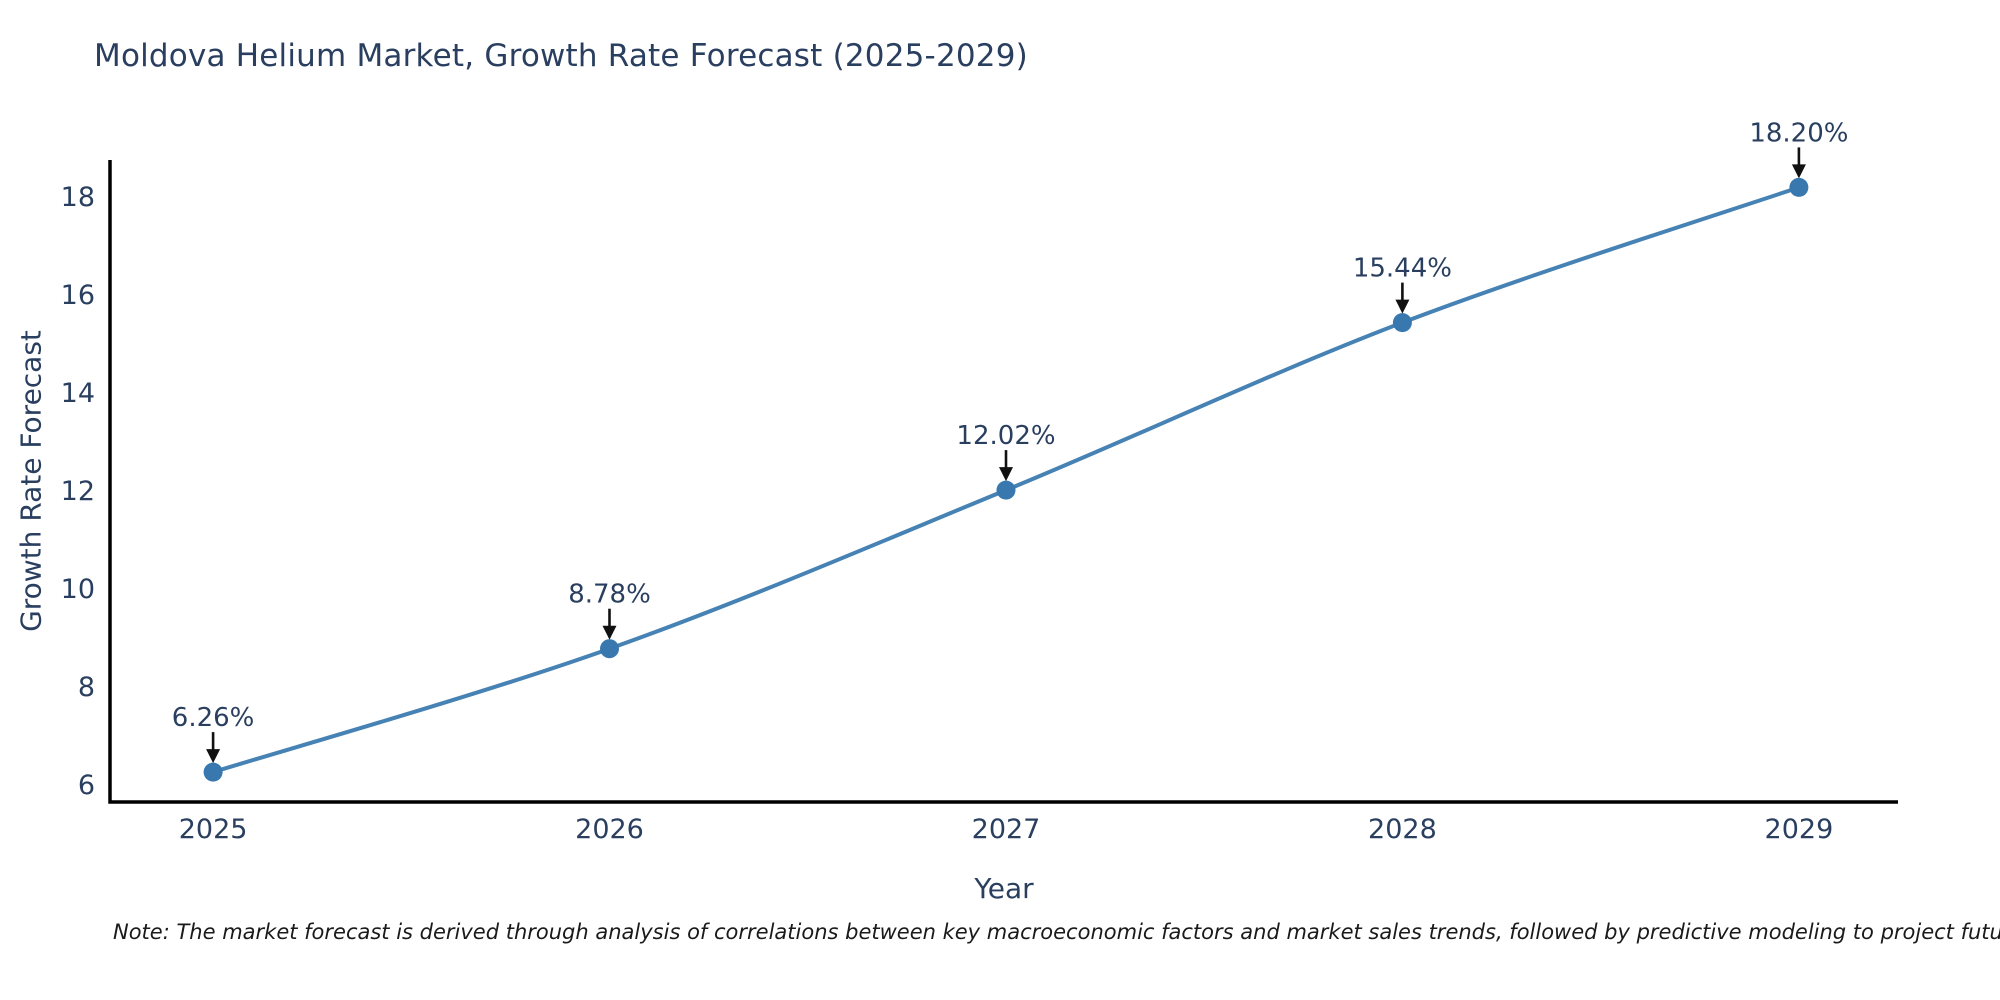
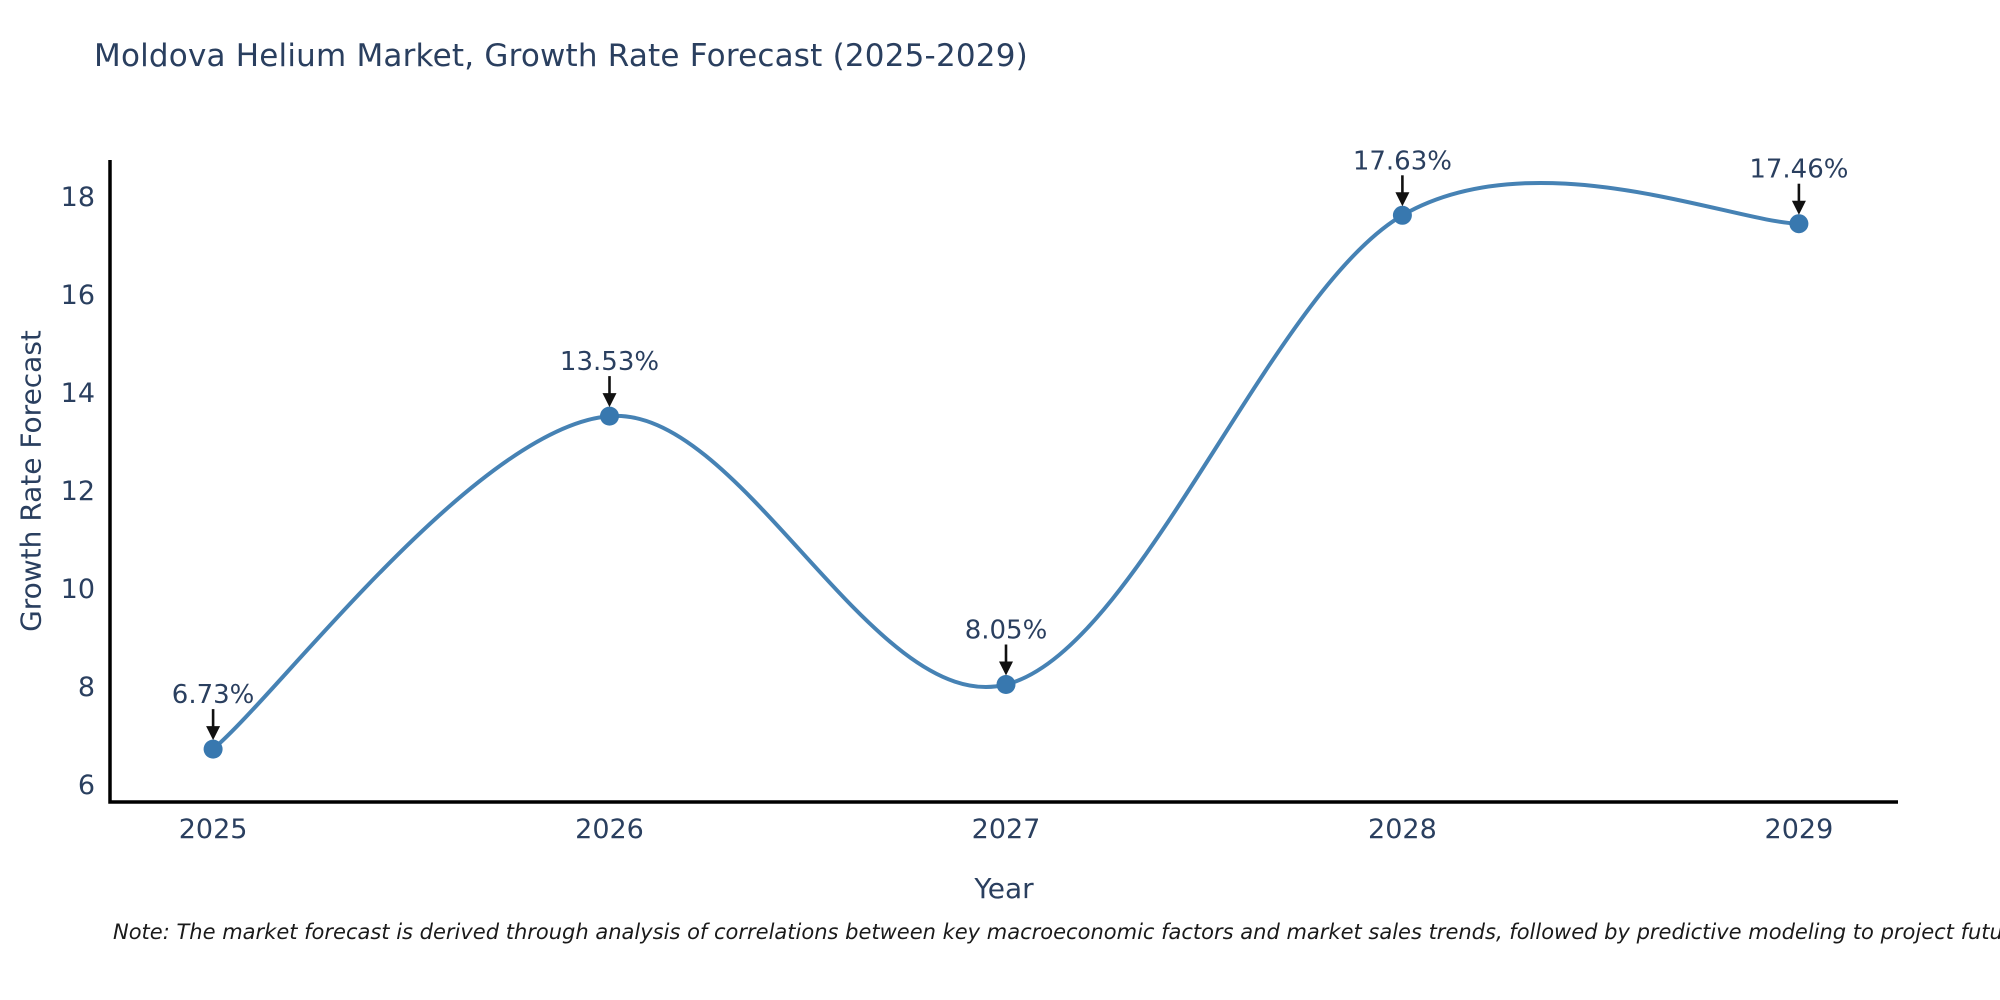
2025: 6.26% -> 6.73%
2026: 8.78% -> 13.53%
2027: 12.02% -> 8.05%
2028: 15.44% -> 17.63%
2029: 18.20% -> 17.46%
